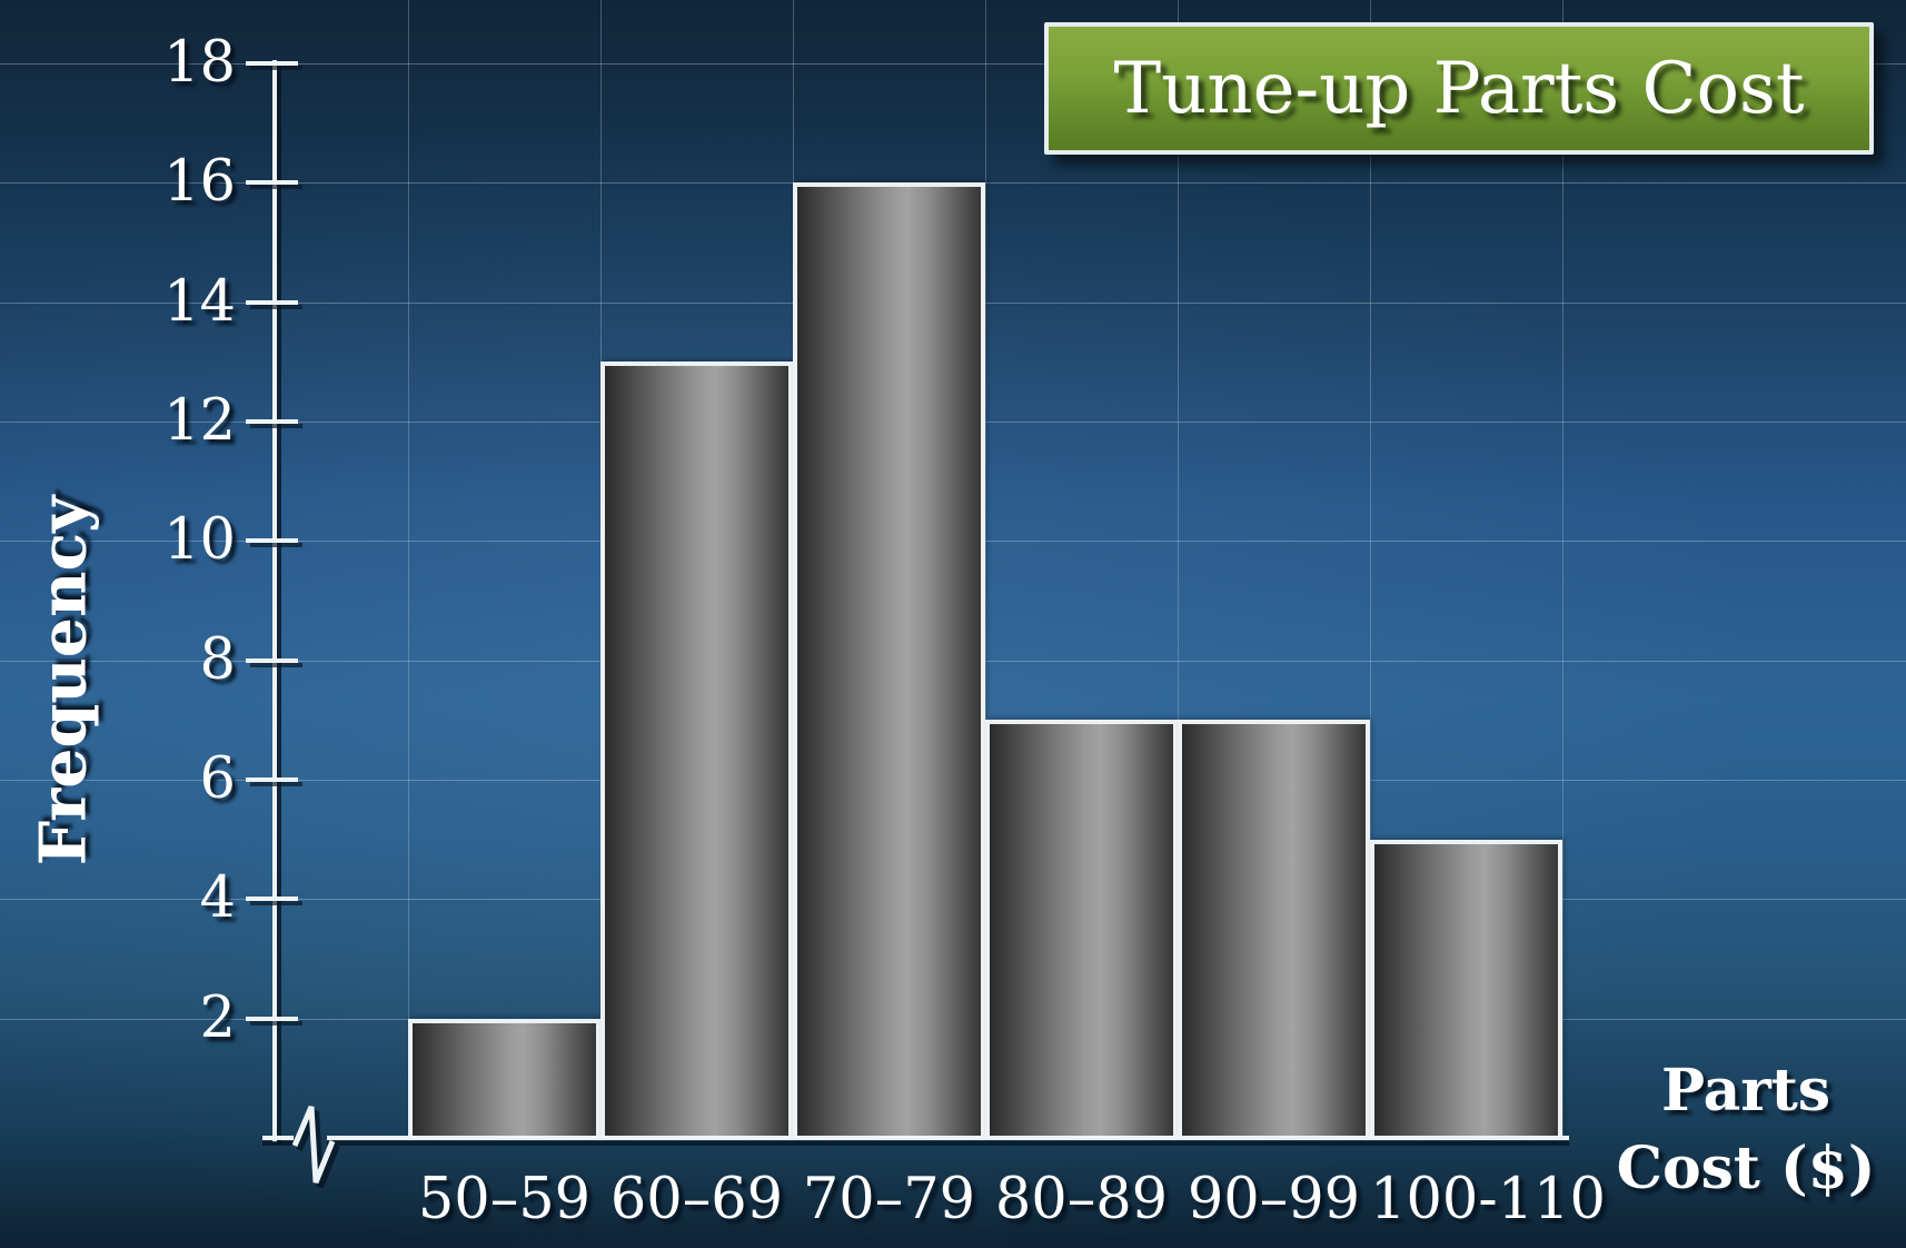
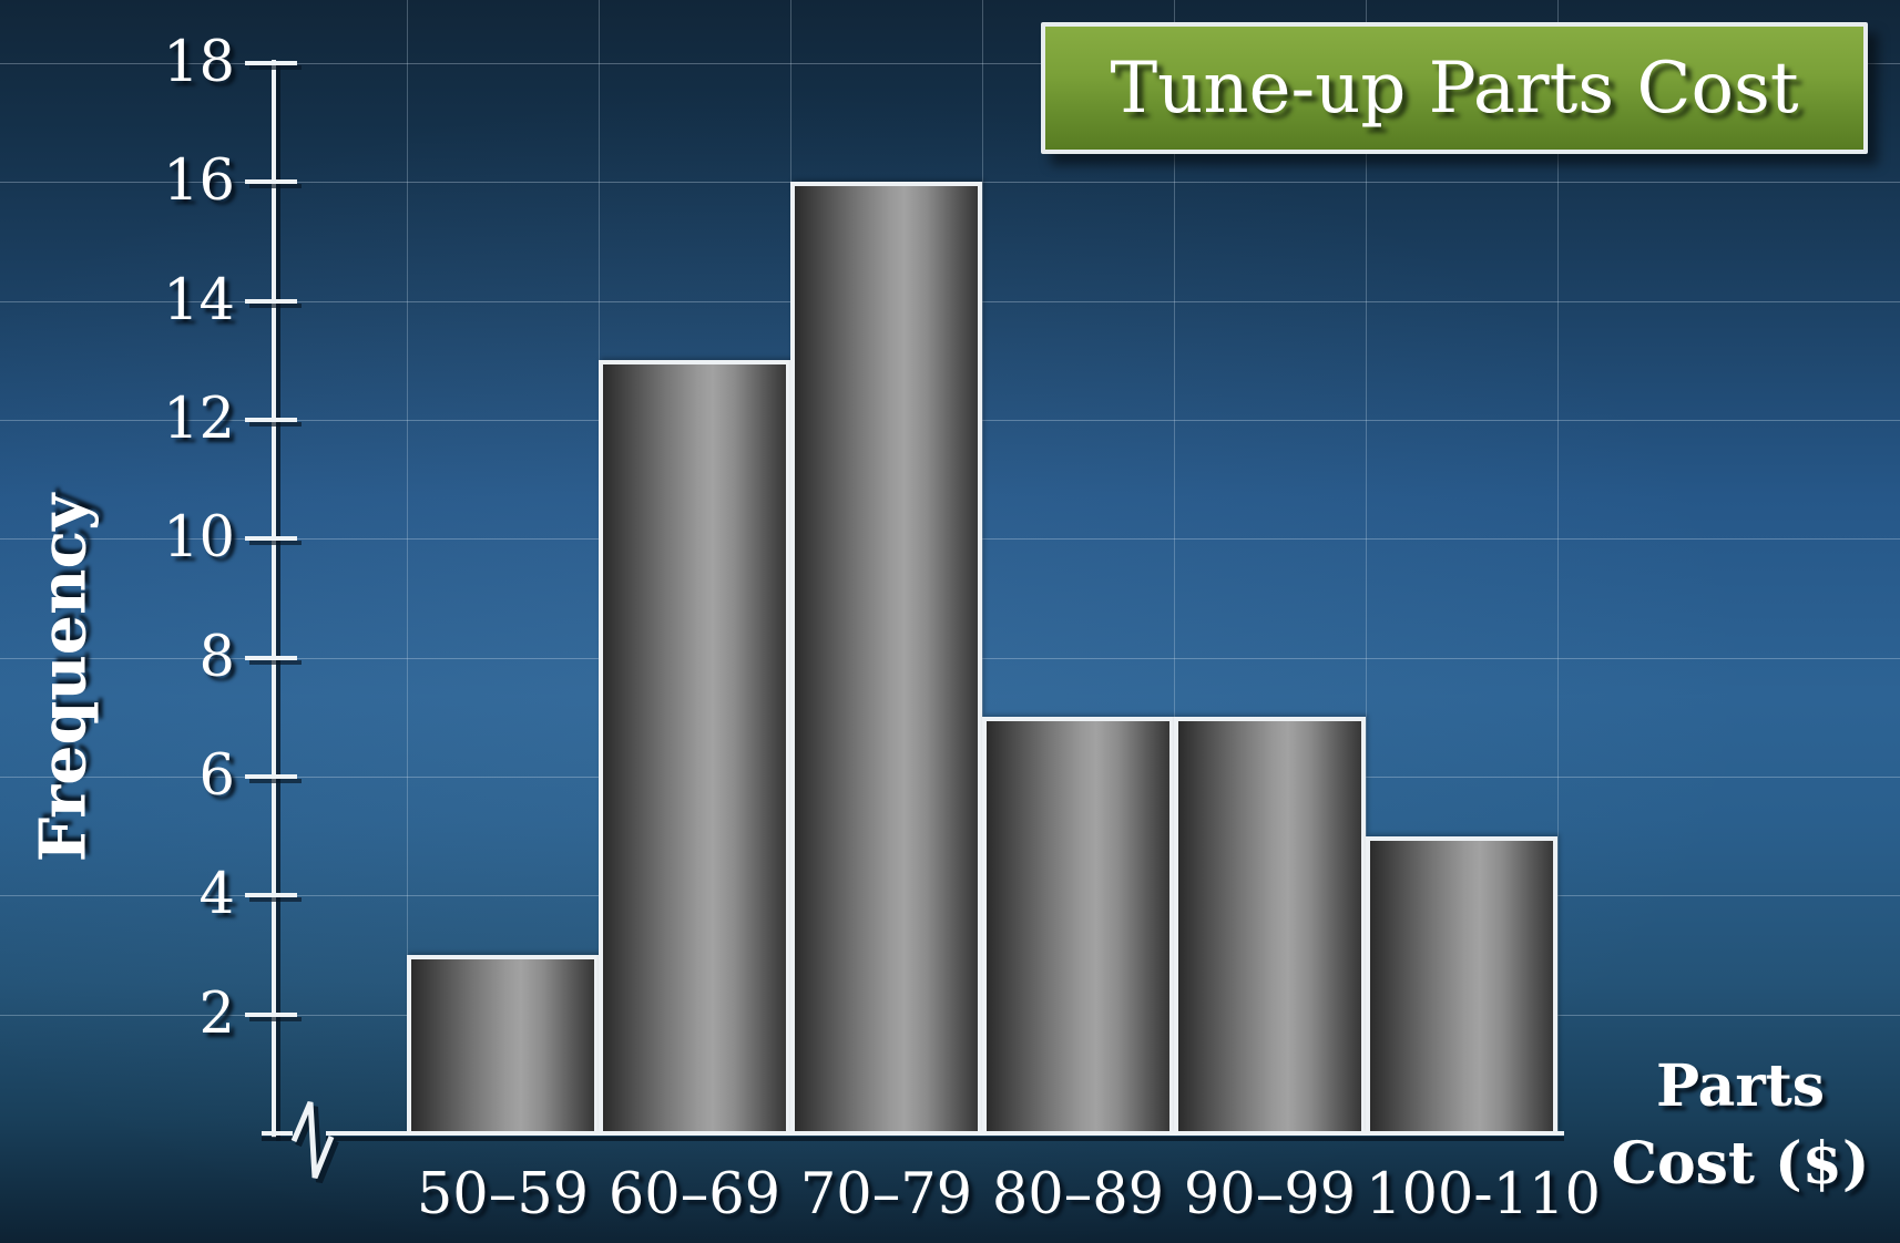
50–59: 2 -> 3
